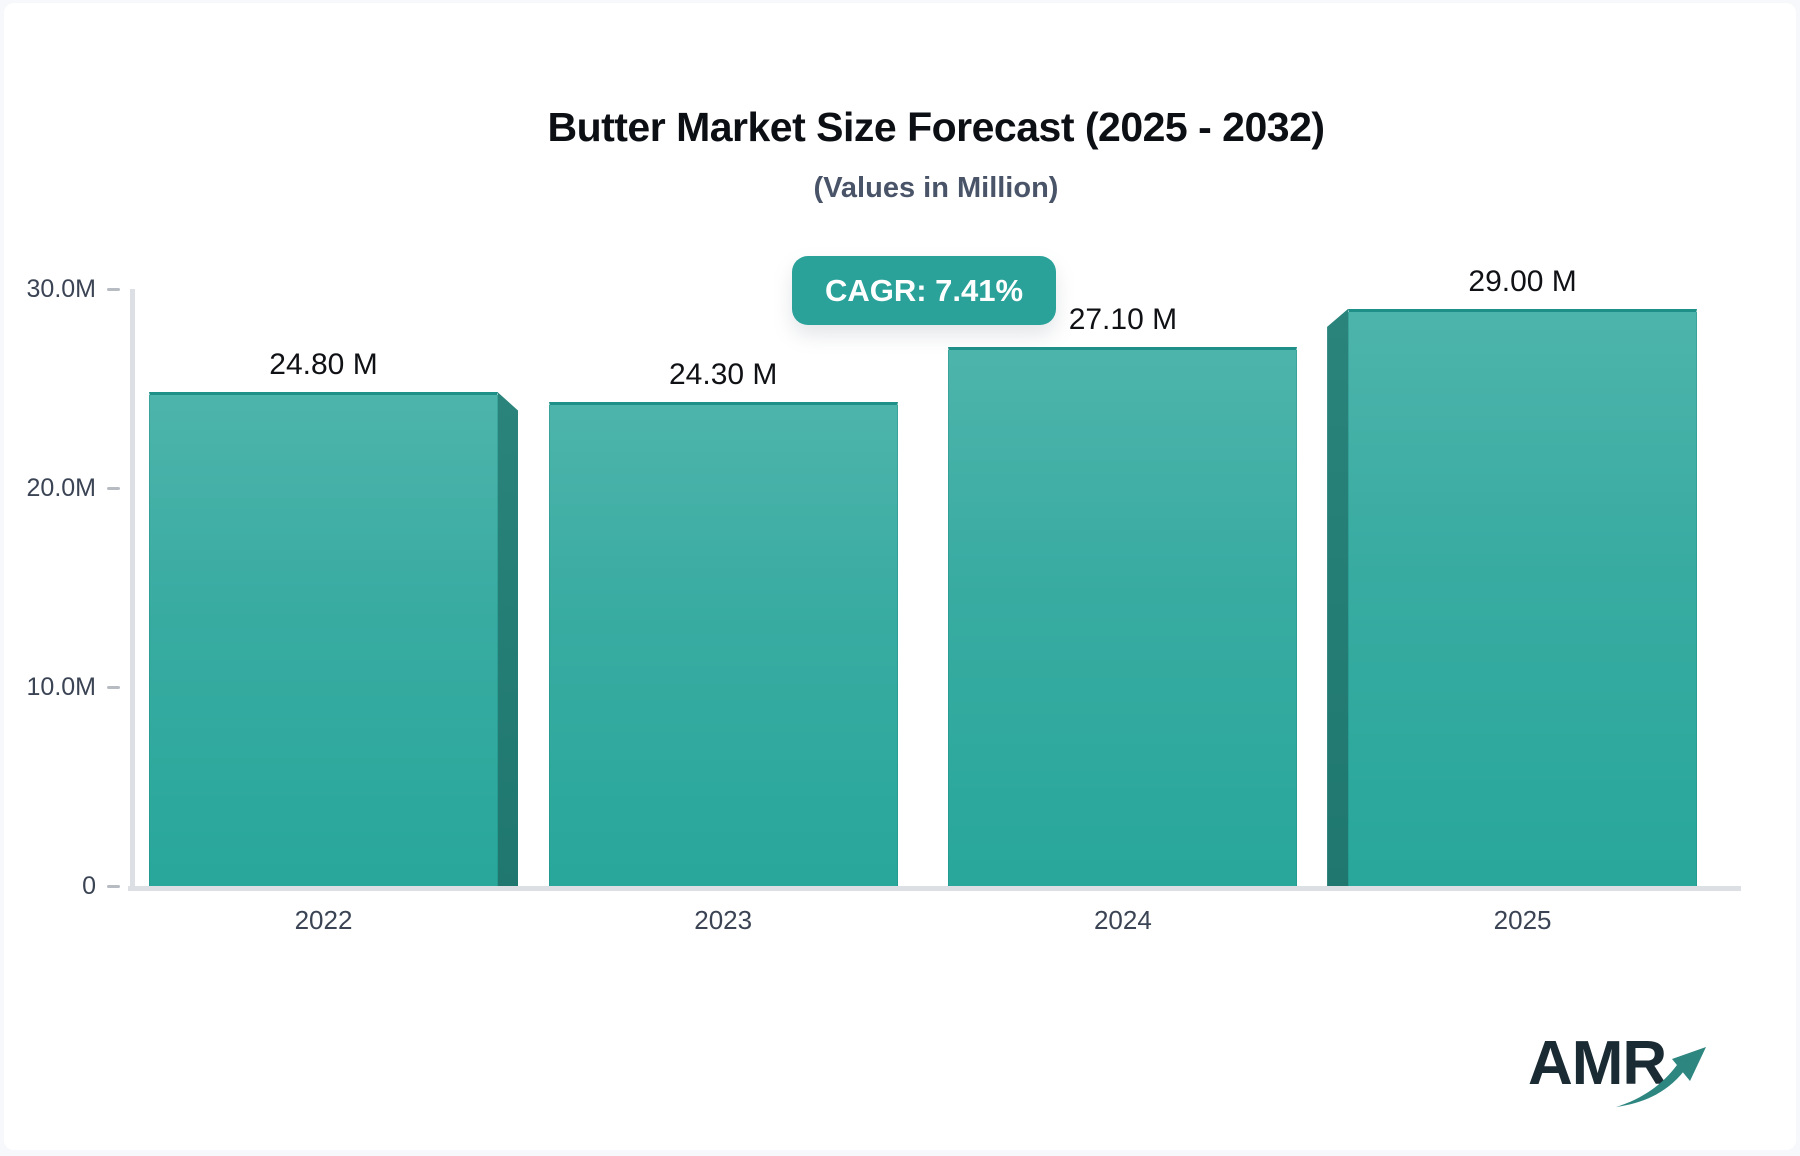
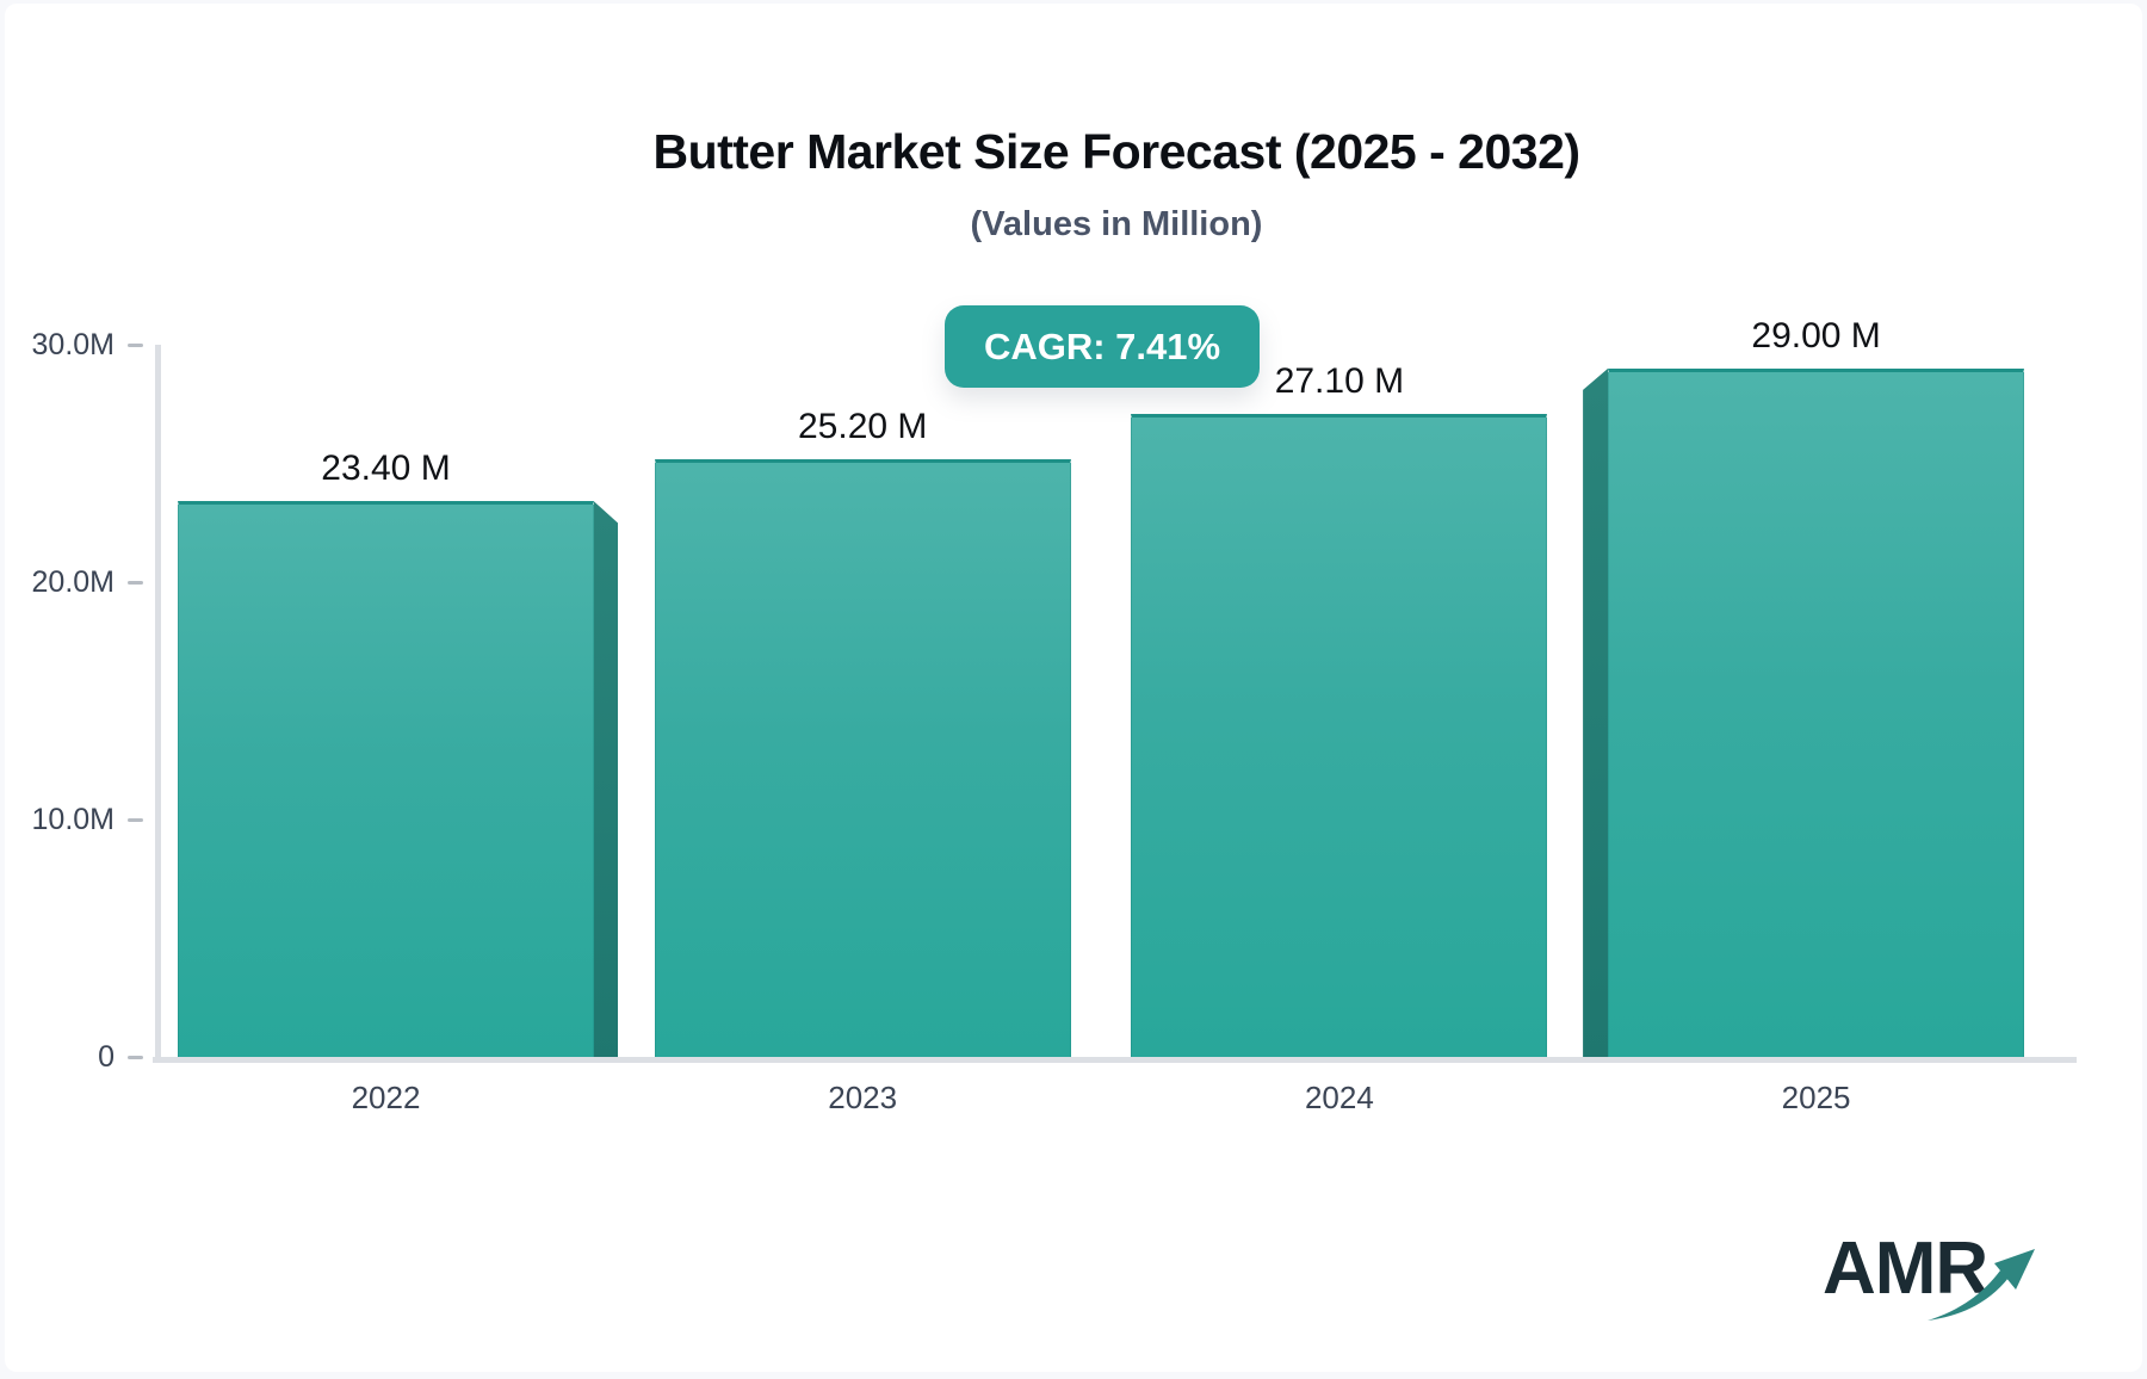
2022: 24.80 -> 23.40
2023: 24.30 -> 25.20
